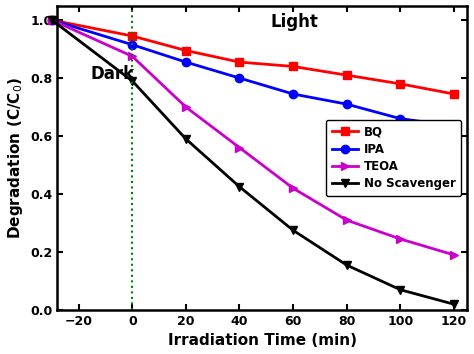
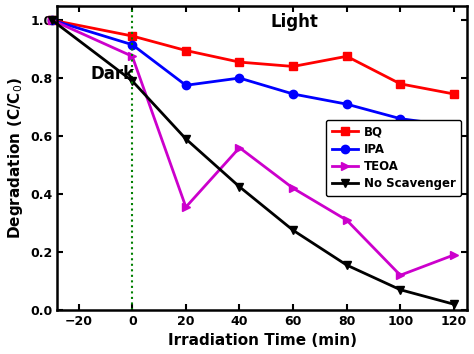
IPA/20: 0.855 -> 0.775
TEOA/20: 0.700 -> 0.355
BQ/80: 0.810 -> 0.875
TEOA/100: 0.245 -> 0.120
